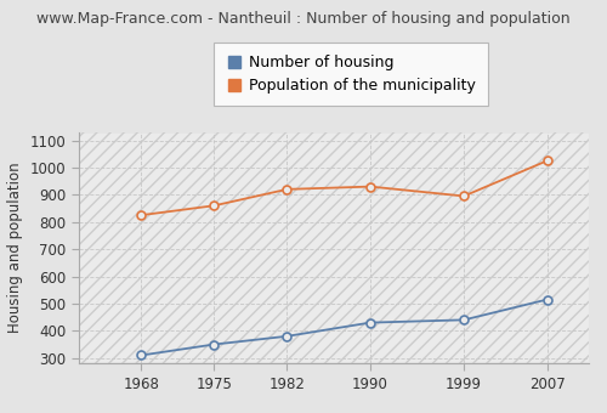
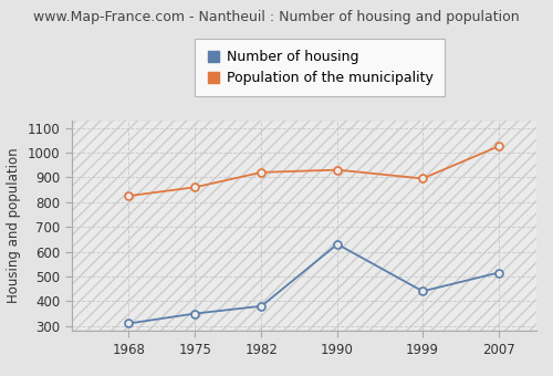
Number of housing/1990: 430 -> 630
